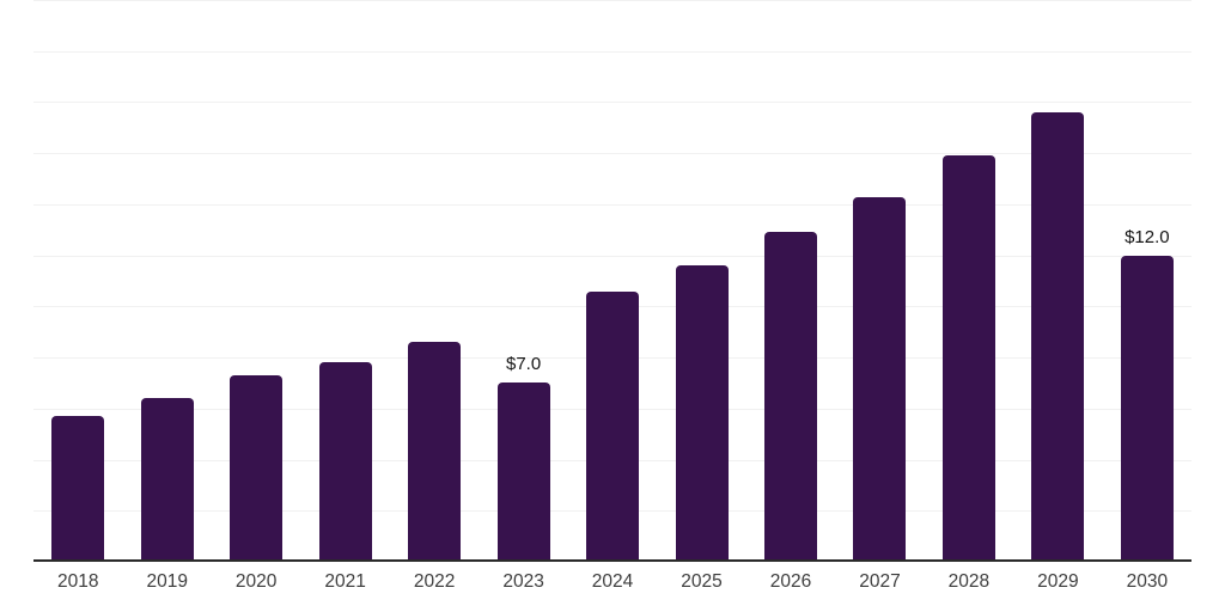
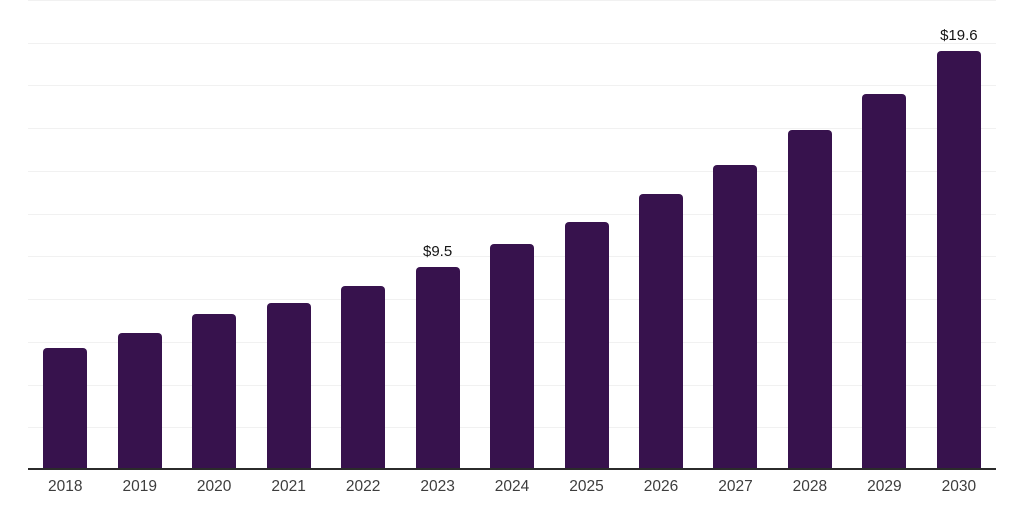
2023: $7.0 -> $9.5
2030: $12.0 -> $19.6
